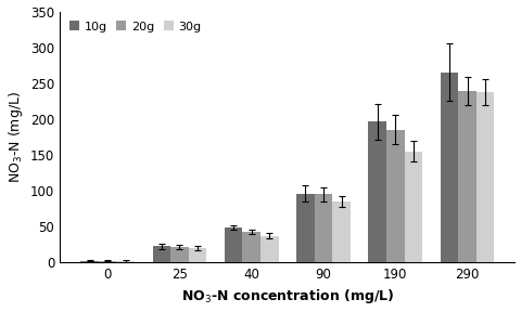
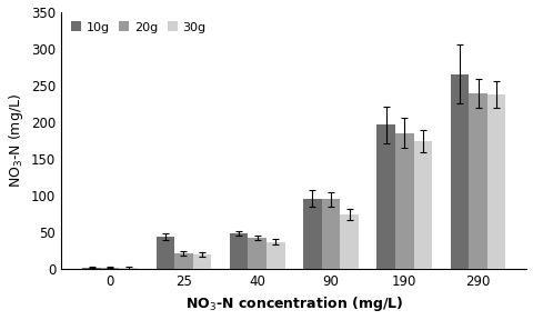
10g/25: 22 -> 44
30g/90: 85 -> 74
30g/190: 155 -> 174
